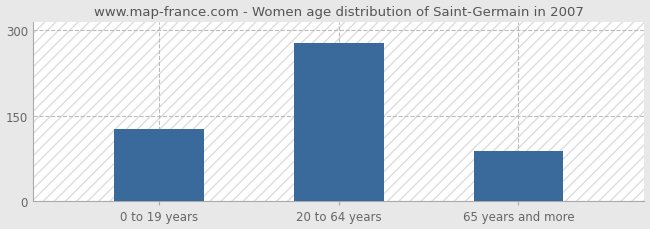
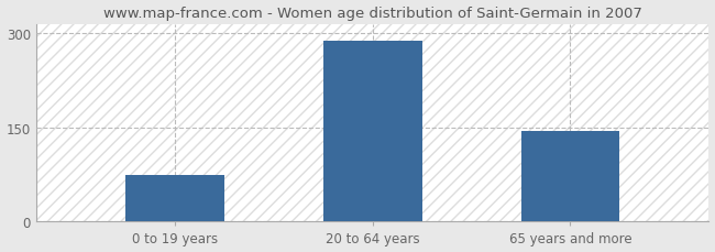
0 to 19 years: 126 -> 75
20 to 64 years: 278 -> 288
65 years and more: 88 -> 144
